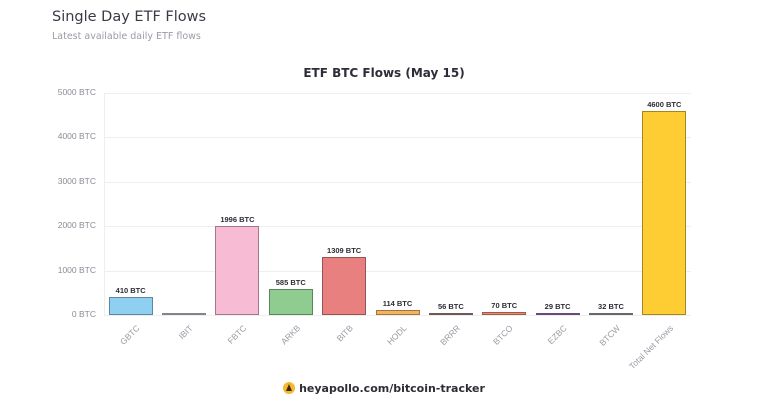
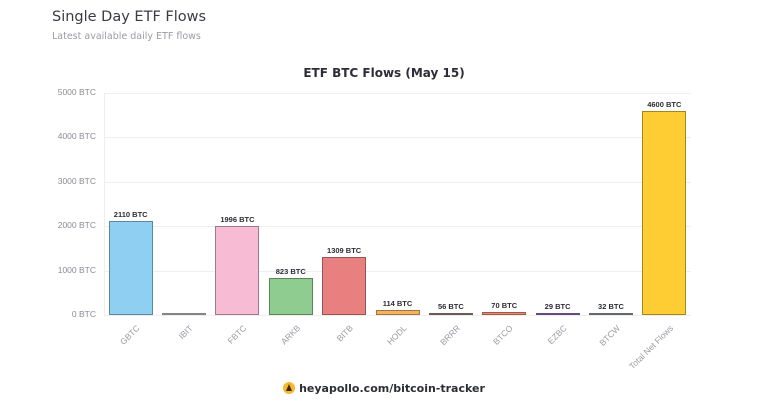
GBTC: 410 -> 2110
ARKB: 585 -> 823
